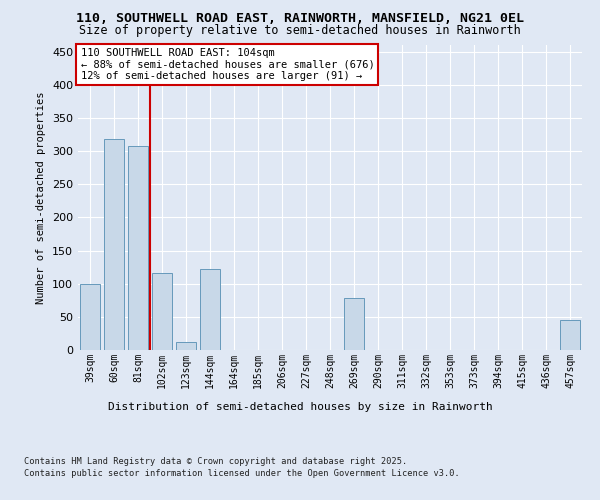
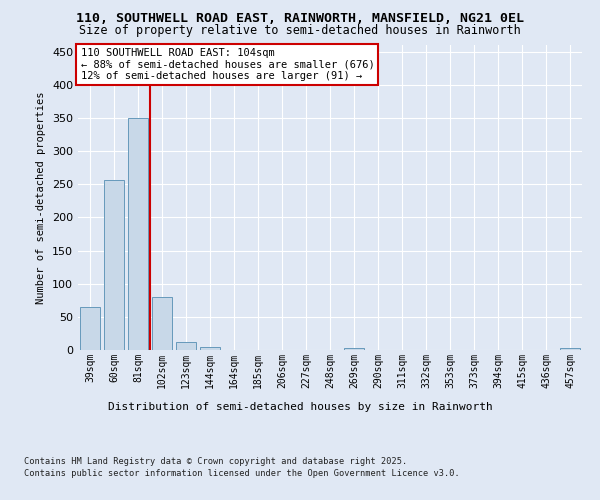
39sqm: 100 -> 65
60sqm: 318 -> 256
81sqm: 308 -> 350
102sqm: 116 -> 80
144sqm: 122 -> 4
269sqm: 78 -> 3
457sqm: 46 -> 3
